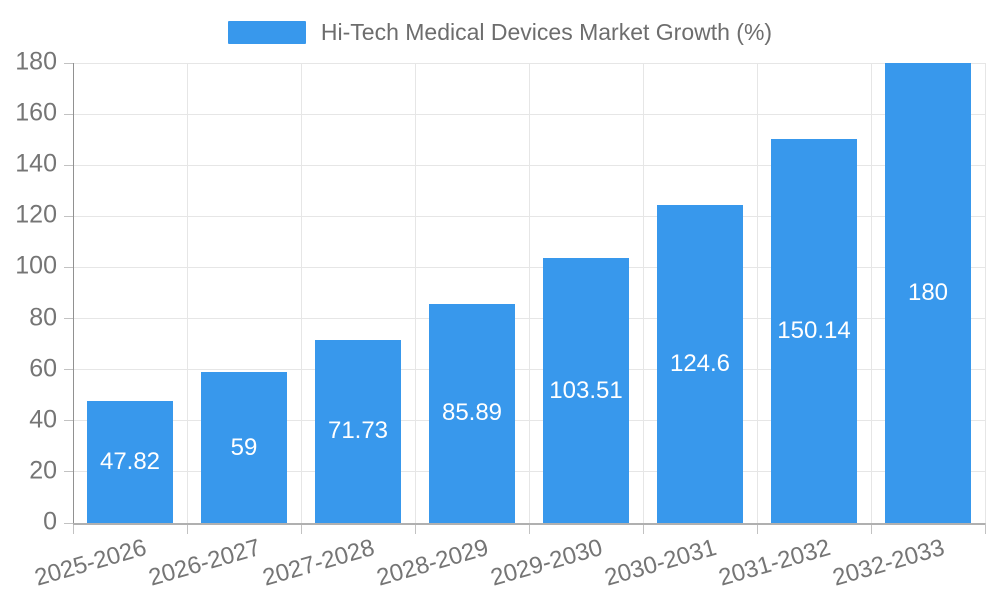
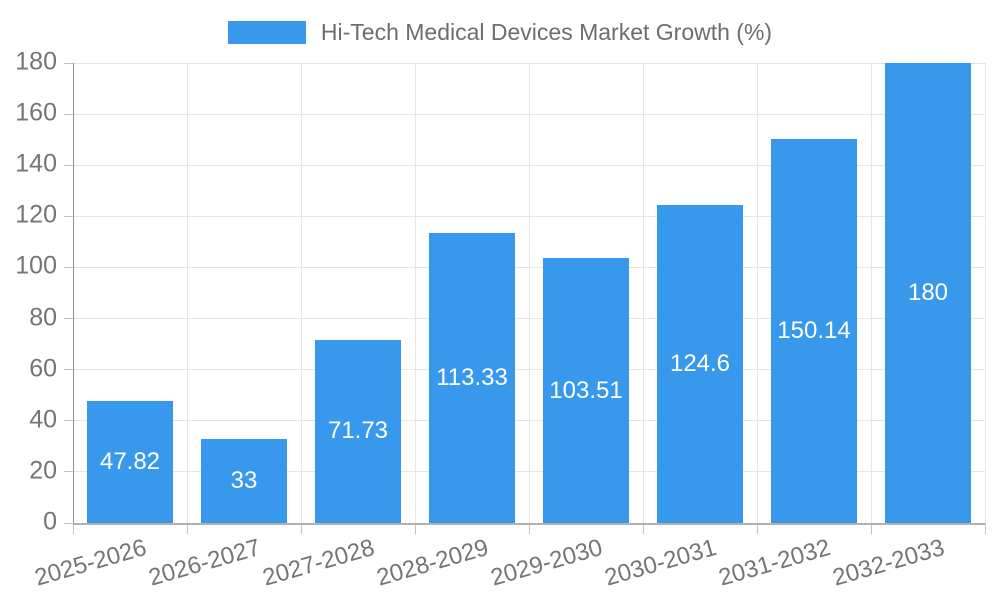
2026-2027: 59 -> 33
2028-2029: 85.89 -> 113.33
